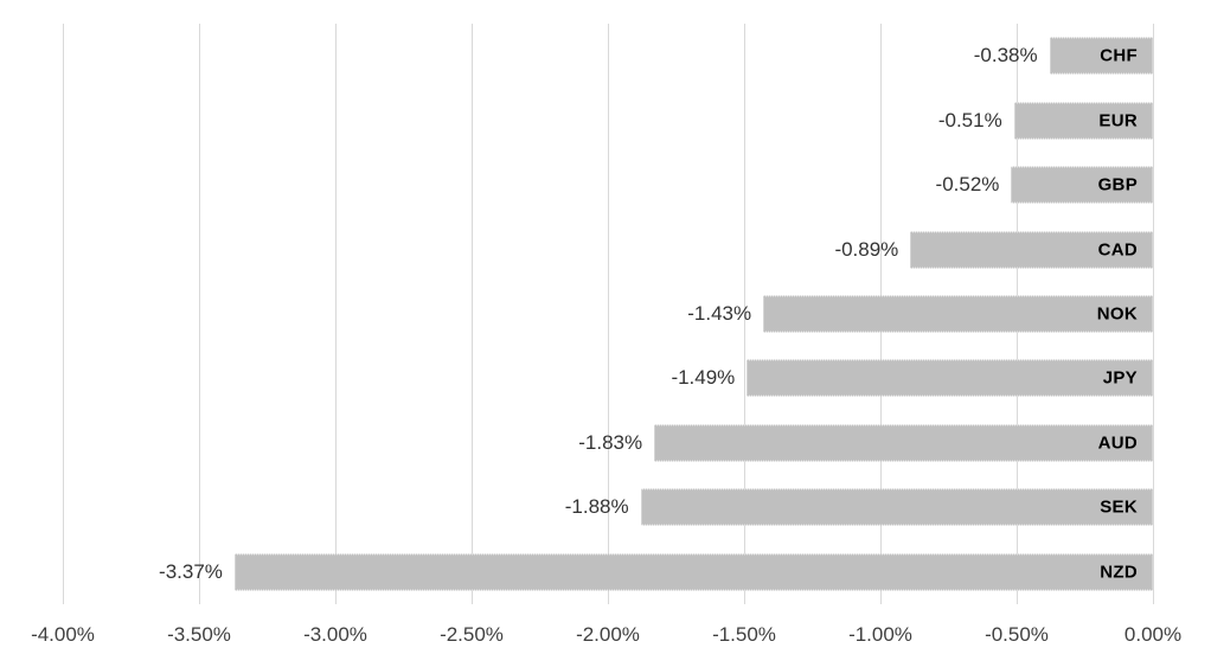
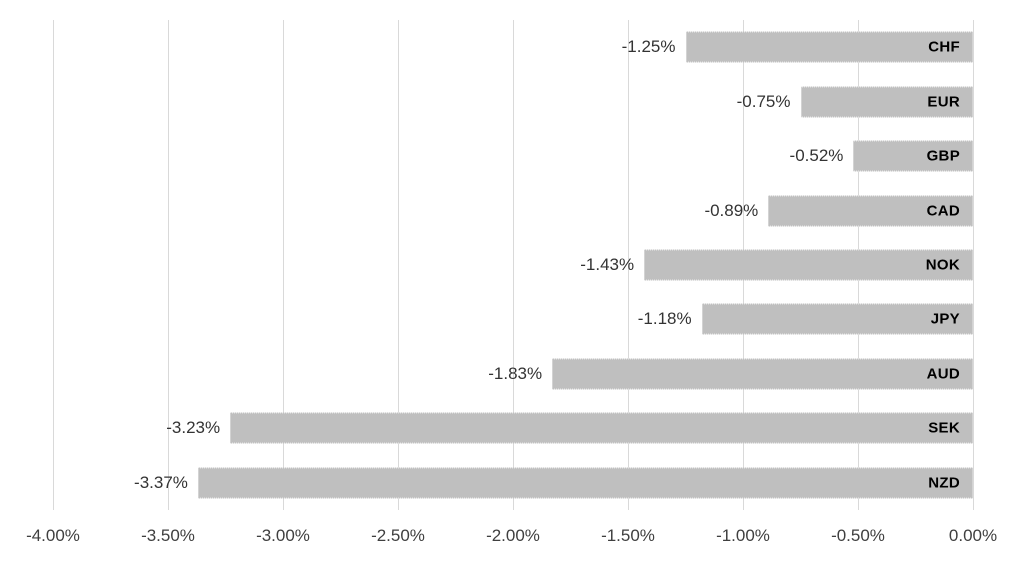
CHF: -0.38% -> -1.25%
EUR: -0.51% -> -0.75%
JPY: -1.49% -> -1.18%
SEK: -1.88% -> -3.23%
